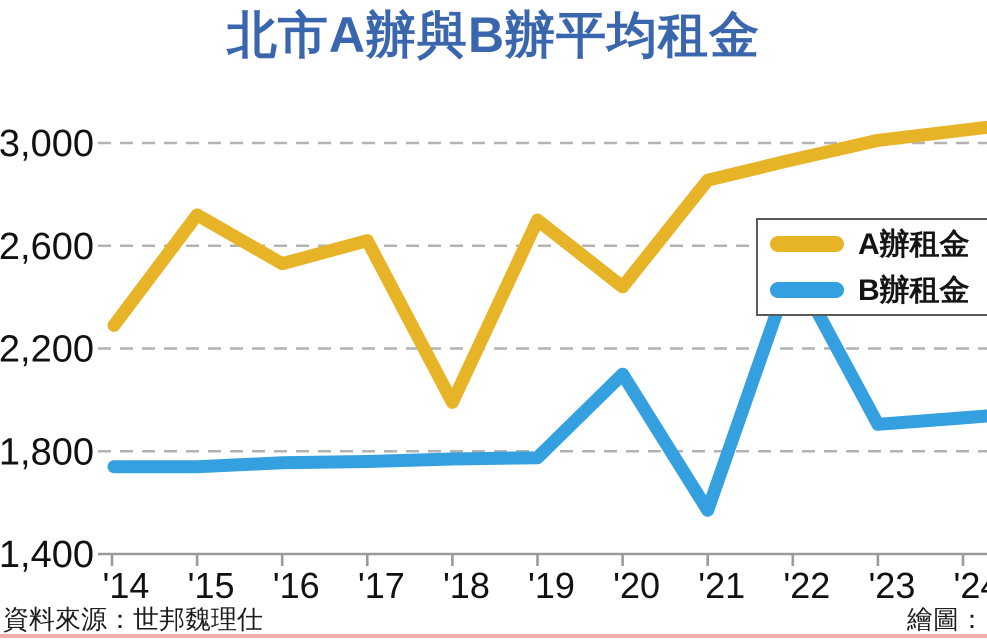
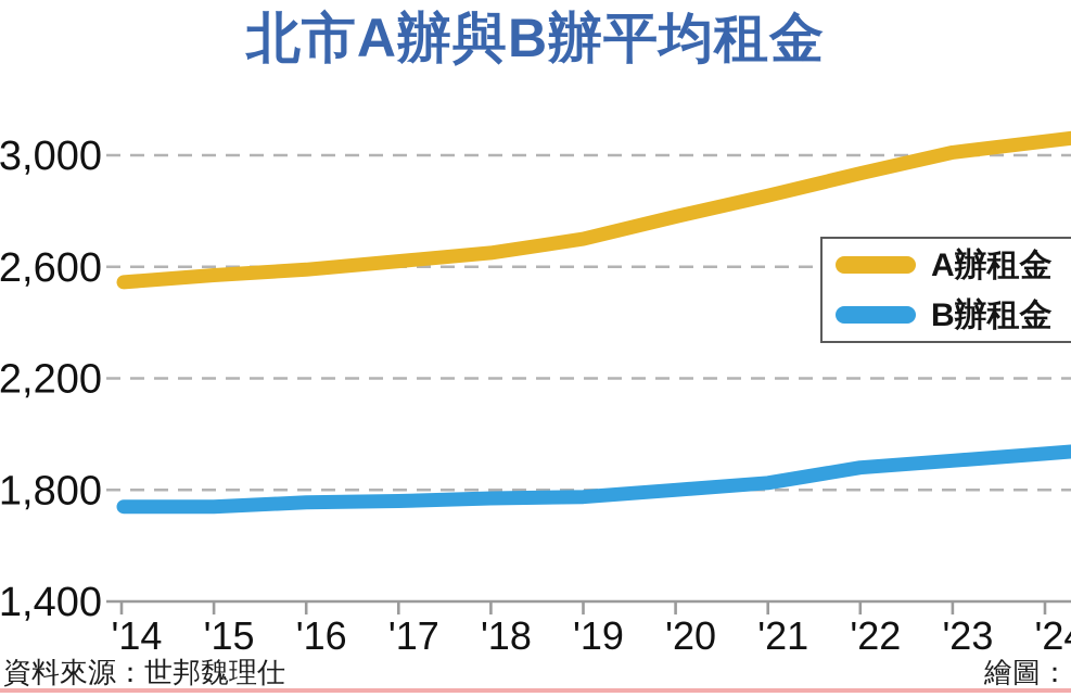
A辦租金/'14: 2290 -> 2540
A辦租金/'15: 2720 -> 2570
A辦租金/'16: 2530 -> 2590
A辦租金/'18: 1990 -> 2650
A辦租金/'20: 2440 -> 2780
B辦租金/'20: 2100 -> 1800
B辦租金/'21: 1570 -> 1820
B辦租金/'22: 2520 -> 1880
